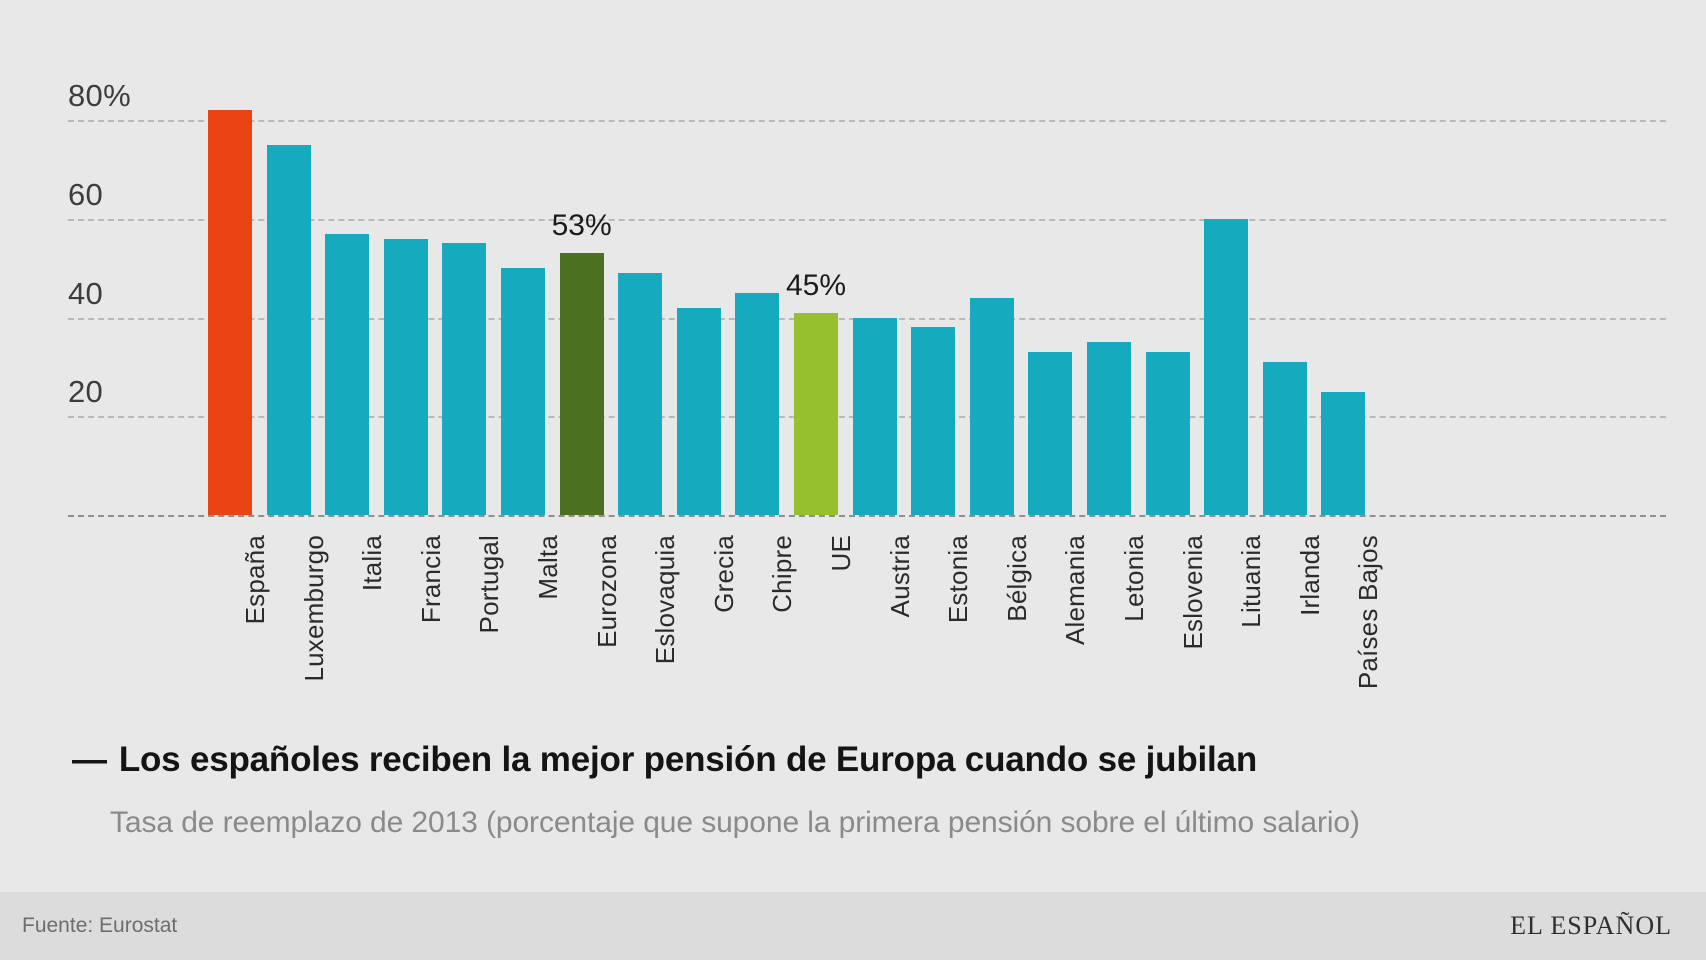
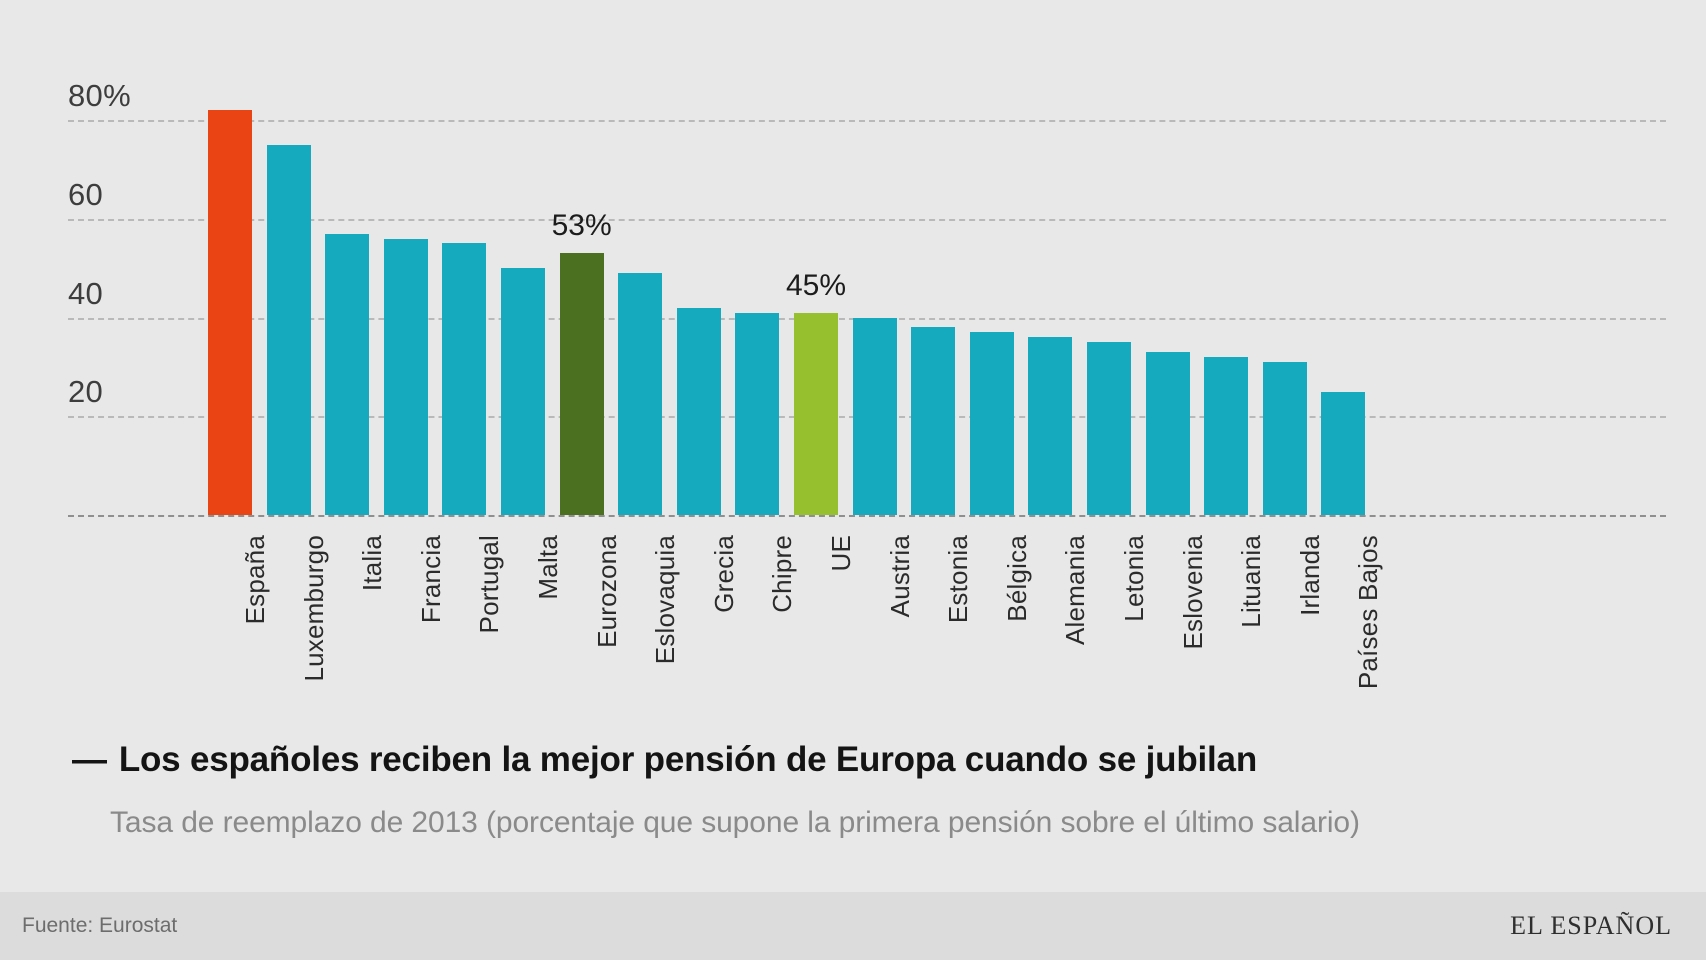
Chipre: 45% -> 41%
Bélgica: 44% -> 37%
Alemania: 33% -> 36%
Lituania: 60% -> 32%
